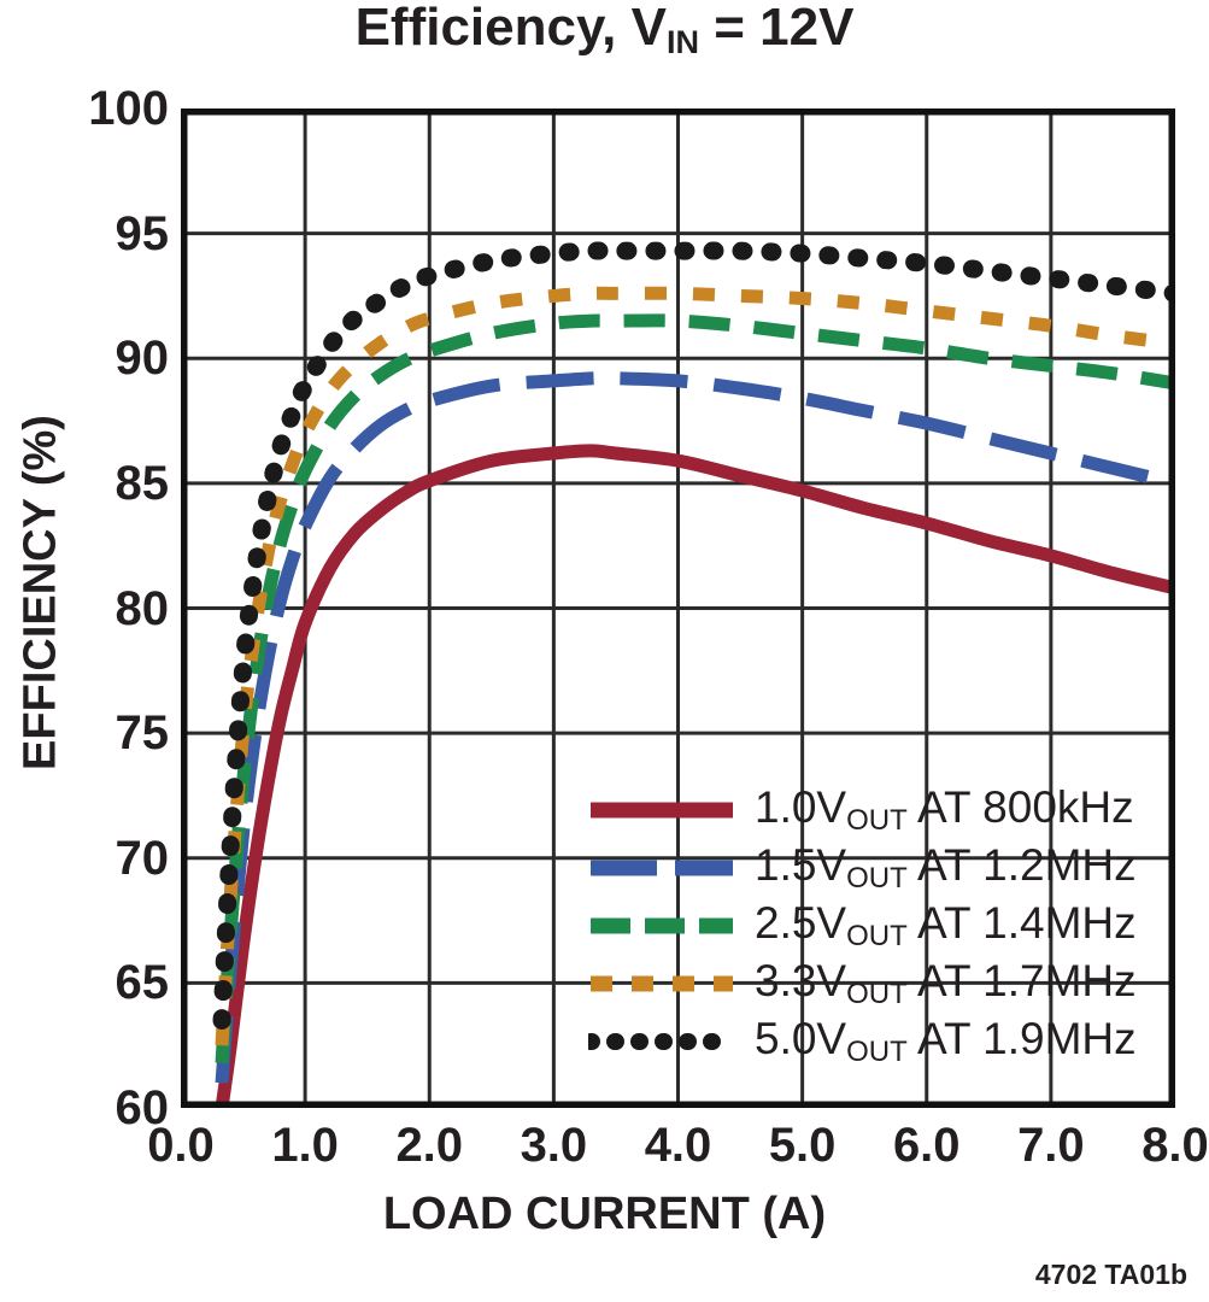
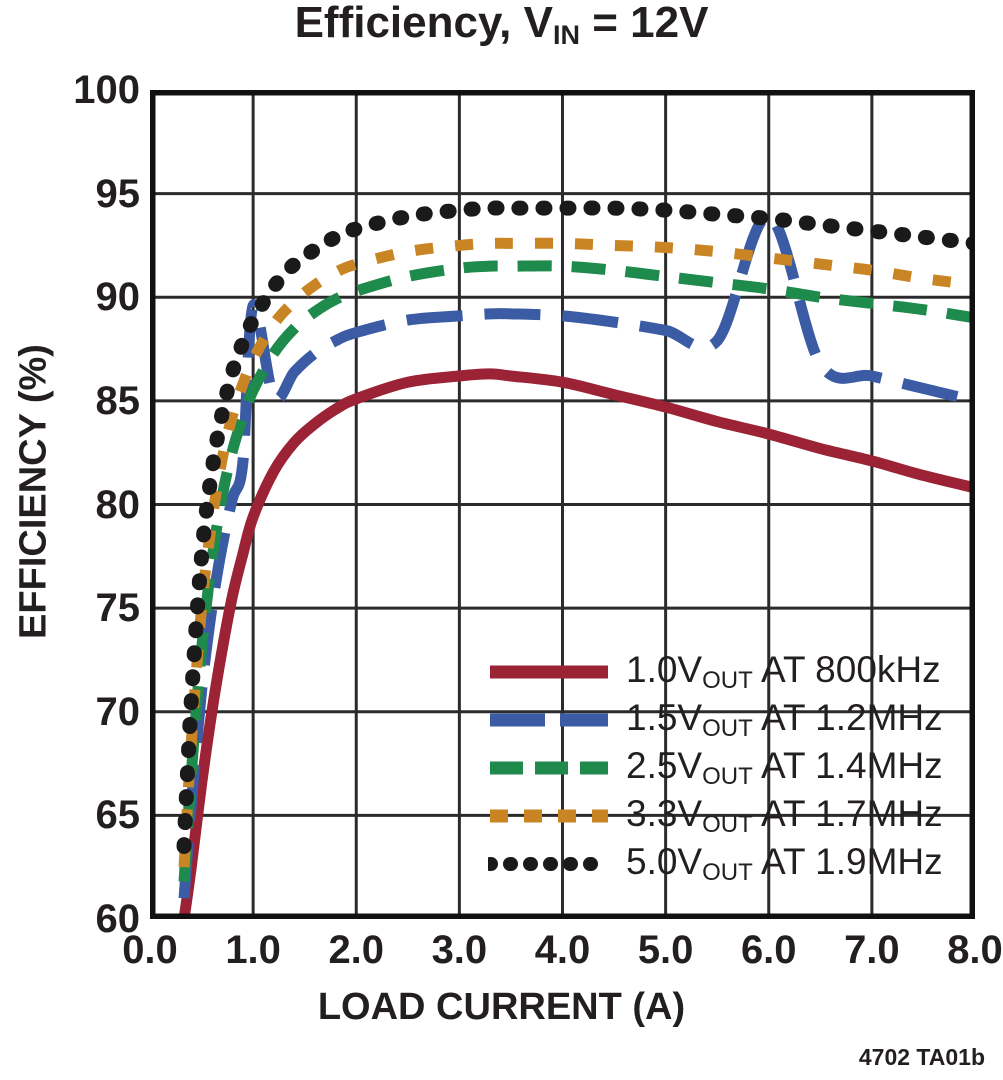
1.5VOUT AT 1.2MHz/1.0: 83.3 -> 89.6
1.5VOUT AT 1.2MHz/6.0: 87.4 -> 93.9
